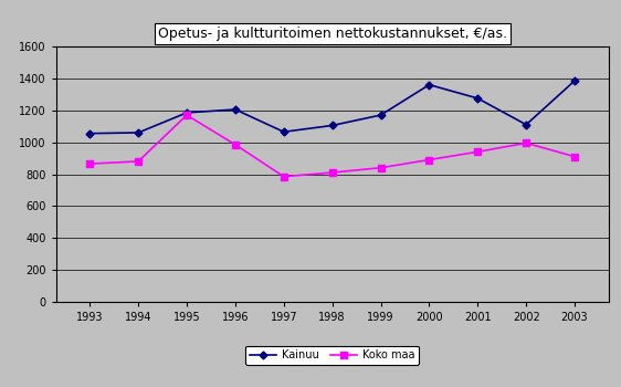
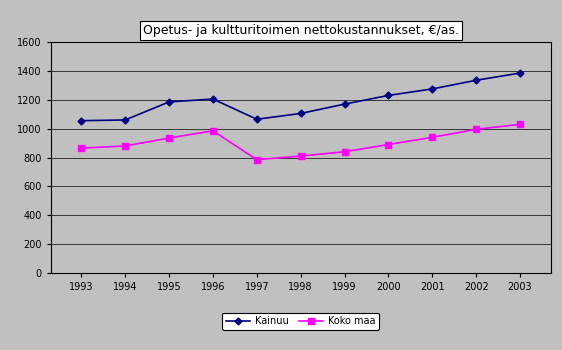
Koko maa/1995: 1170 -> 940
Kainuu/2000: 1360 -> 1230
Kainuu/2002: 1110 -> 1340
Koko maa/2003: 910 -> 1030
